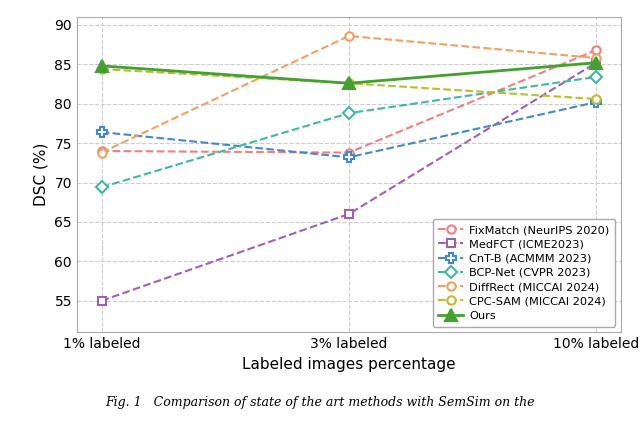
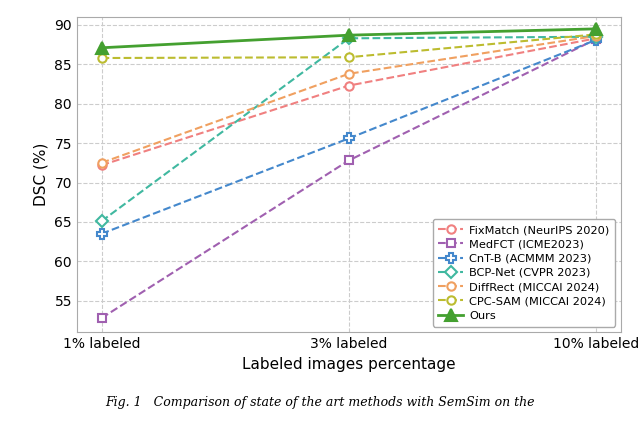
FixMatch (NeurIPS 2020)/1% labeled: 74.0 -> 72.2
MedFCT (ICME2023)/1% labeled: 55.0 -> 52.8
CnT-B (ACMMM 2023)/1% labeled: 76.4 -> 63.5
BCP-Net (CVPR 2023)/1% labeled: 69.4 -> 65.1
DiffRect (MICCAI 2024)/1% labeled: 73.8 -> 72.5
CPC-SAM (MICCAI 2024)/1% labeled: 84.4 -> 85.8
Ours/1% labeled: 84.8 -> 87.1
FixMatch (NeurIPS 2020)/3% labeled: 73.8 -> 82.3
MedFCT (ICME2023)/3% labeled: 66.0 -> 72.8
CnT-B (ACMMM 2023)/3% labeled: 73.2 -> 75.6
BCP-Net (CVPR 2023)/3% labeled: 78.8 -> 88.3
DiffRect (MICCAI 2024)/3% labeled: 88.6 -> 83.8
CPC-SAM (MICCAI 2024)/3% labeled: 82.6 -> 85.9
Ours/3% labeled: 82.6 -> 88.7
FixMatch (NeurIPS 2020)/10% labeled: 86.8 -> 88.3
MedFCT (ICME2023)/10% labeled: 85.2 -> 88.2
CnT-B (ACMMM 2023)/10% labeled: 80.2 -> 88.1
BCP-Net (CVPR 2023)/10% labeled: 83.4 -> 88.5
DiffRect (MICCAI 2024)/10% labeled: 85.8 -> 88.6
CPC-SAM (MICCAI 2024)/10% labeled: 80.6 -> 88.8
Ours/10% labeled: 85.2 -> 89.5
